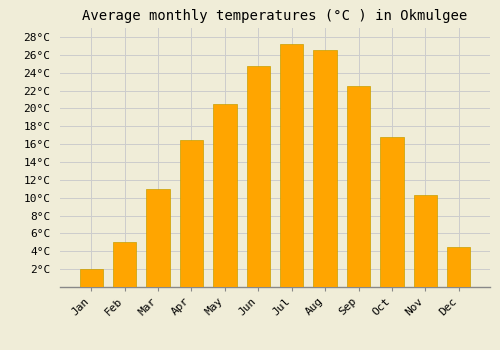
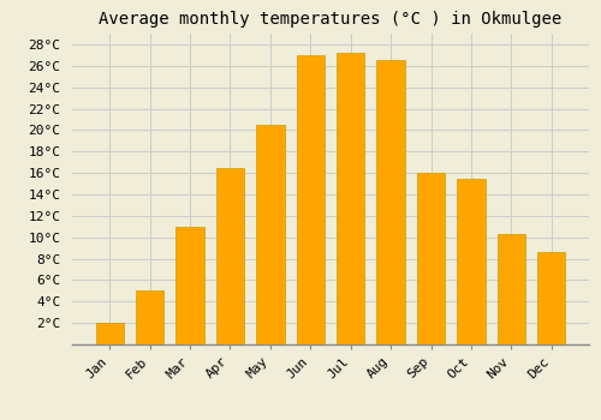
Jun: 24.8°C -> 27.0°C
Sep: 22.5°C -> 16.0°C
Oct: 16.8°C -> 15.4°C
Dec: 4.5°C -> 8.6°C
